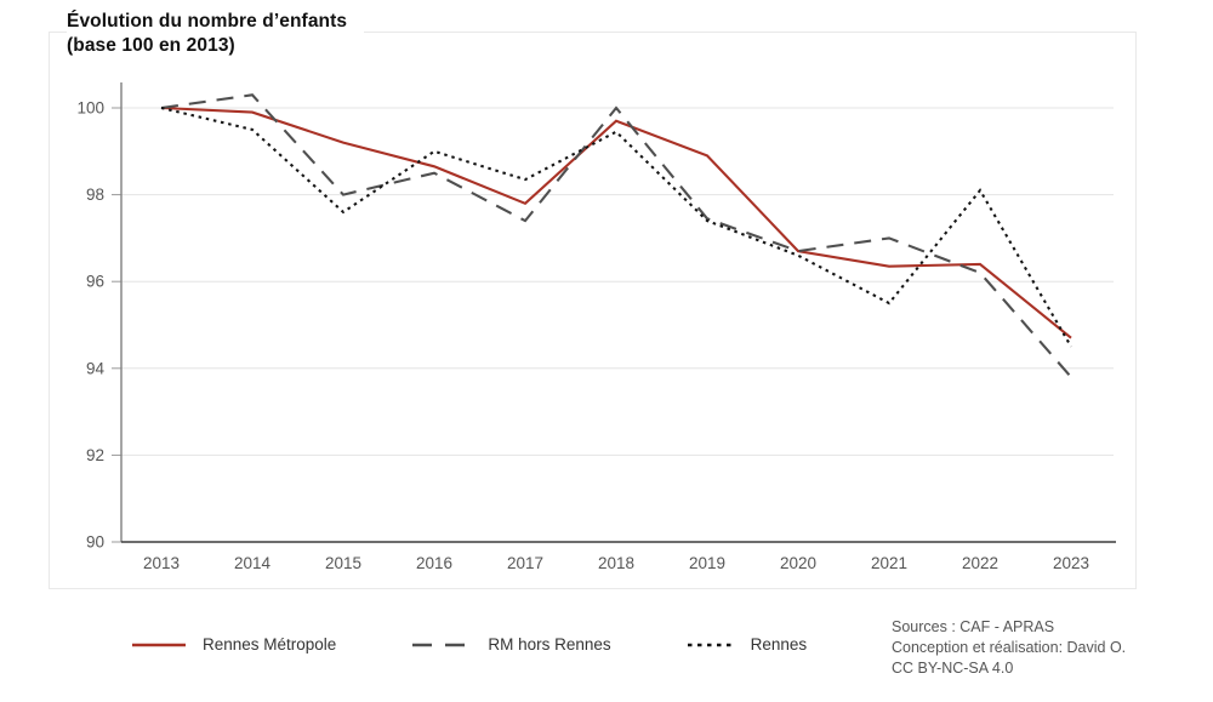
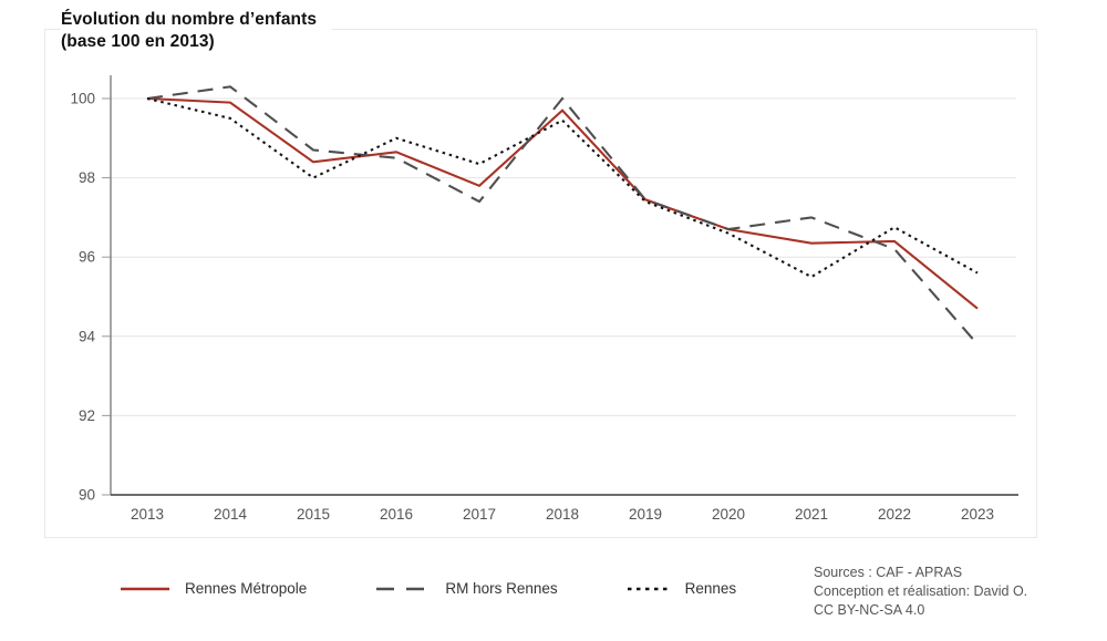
Rennes Métropole/2015: 99.2 -> 98.4
RM hors Rennes/2015: 98.0 -> 98.7
Rennes/2015: 97.6 -> 98.0
Rennes Métropole/2019: 98.9 -> 97.5
Rennes/2022: 98.1 -> 96.8
Rennes/2023: 94.5 -> 95.6
